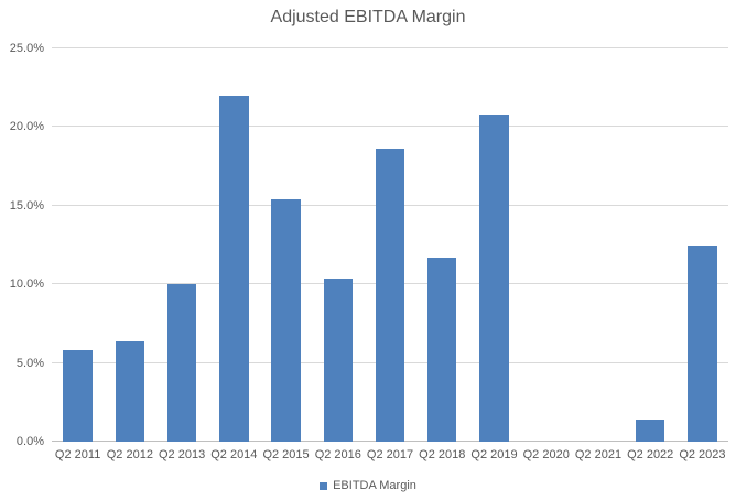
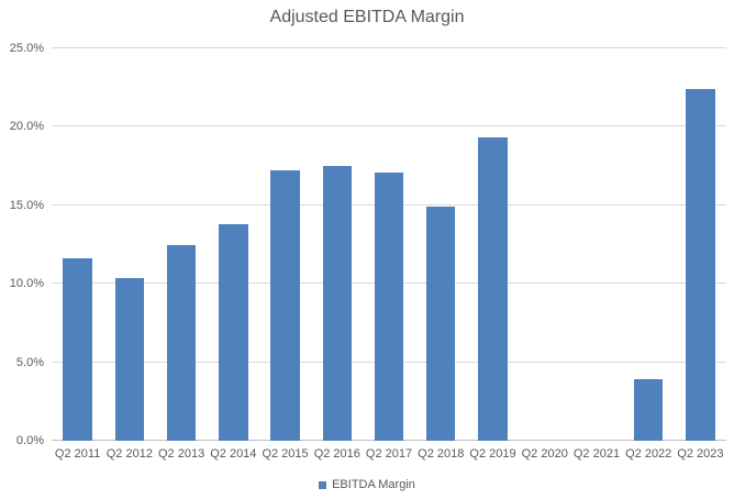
Q2 2011: 5.8% -> 11.6%
Q2 2012: 6.4% -> 10.4%
Q2 2013: 10.0% -> 12.5%
Q2 2014: 22.0% -> 13.8%
Q2 2015: 15.4% -> 17.2%
Q2 2016: 10.4% -> 17.5%
Q2 2017: 18.6% -> 17.1%
Q2 2018: 11.7% -> 14.9%
Q2 2019: 20.8% -> 19.3%
Q2 2022: 1.4% -> 3.9%
Q2 2023: 12.5% -> 22.4%
